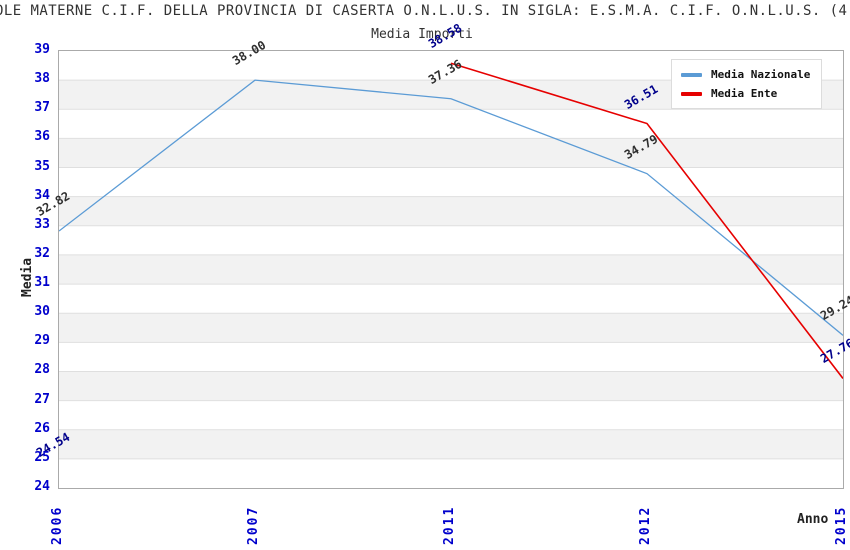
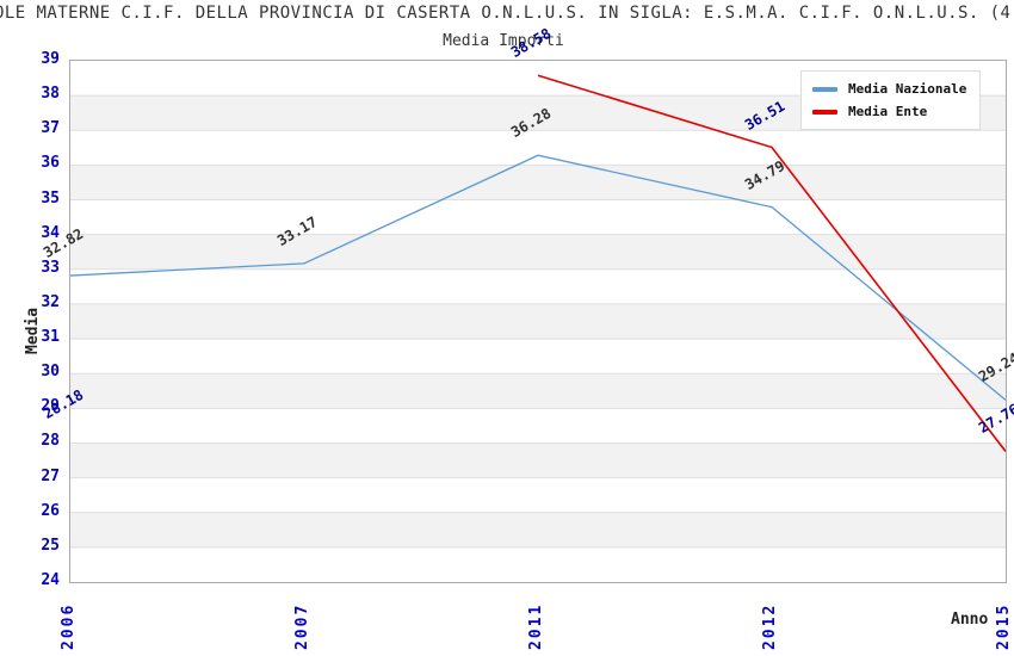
Media Ente/2006: 24.54 -> 28.18
Media Nazionale/2007: 38.00 -> 33.17
Media Nazionale/2011: 37.36 -> 36.28
